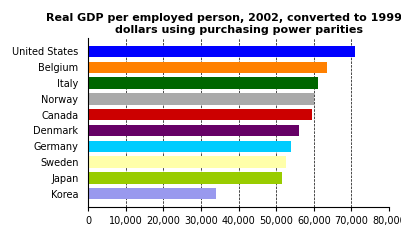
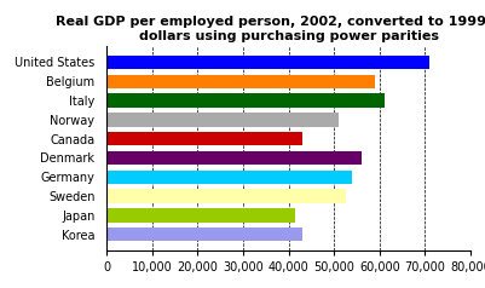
Belgium: 63,500 -> 59,000
Norway: 60,000 -> 51,000
Canada: 59,500 -> 43,000
Japan: 51,500 -> 41,500
Korea: 34,000 -> 43,000
